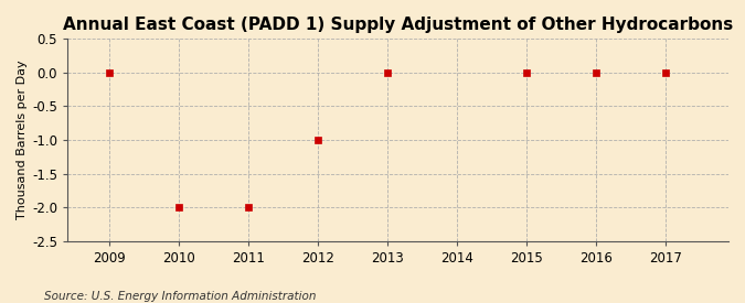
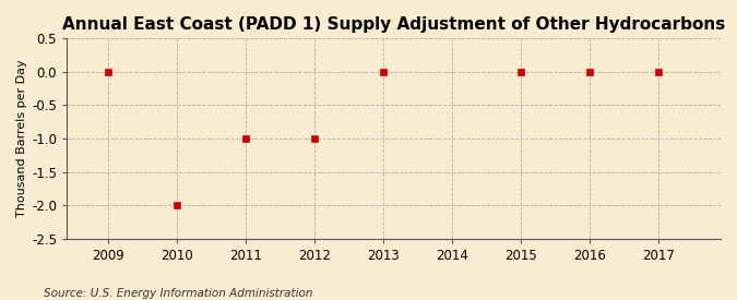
2011: -2 -> -1
